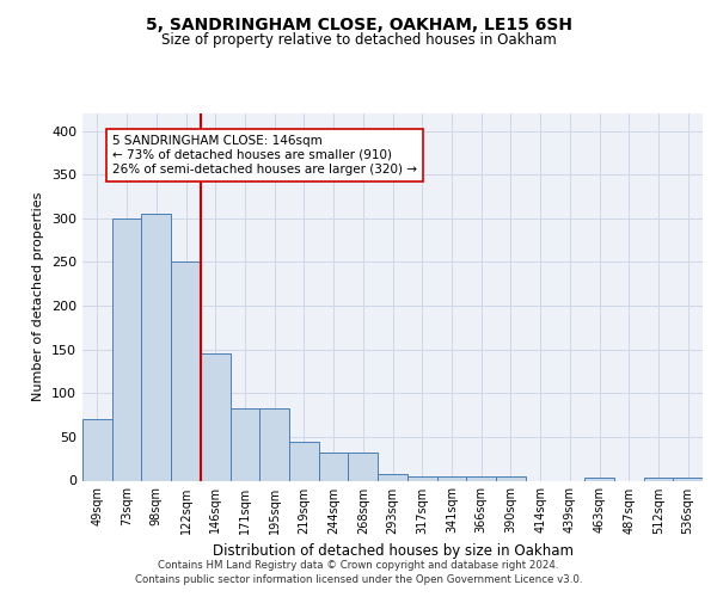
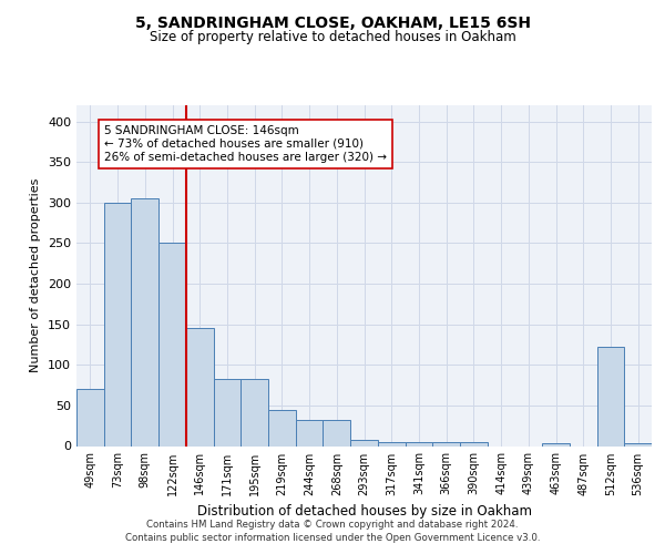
512sqm: 3 -> 122
